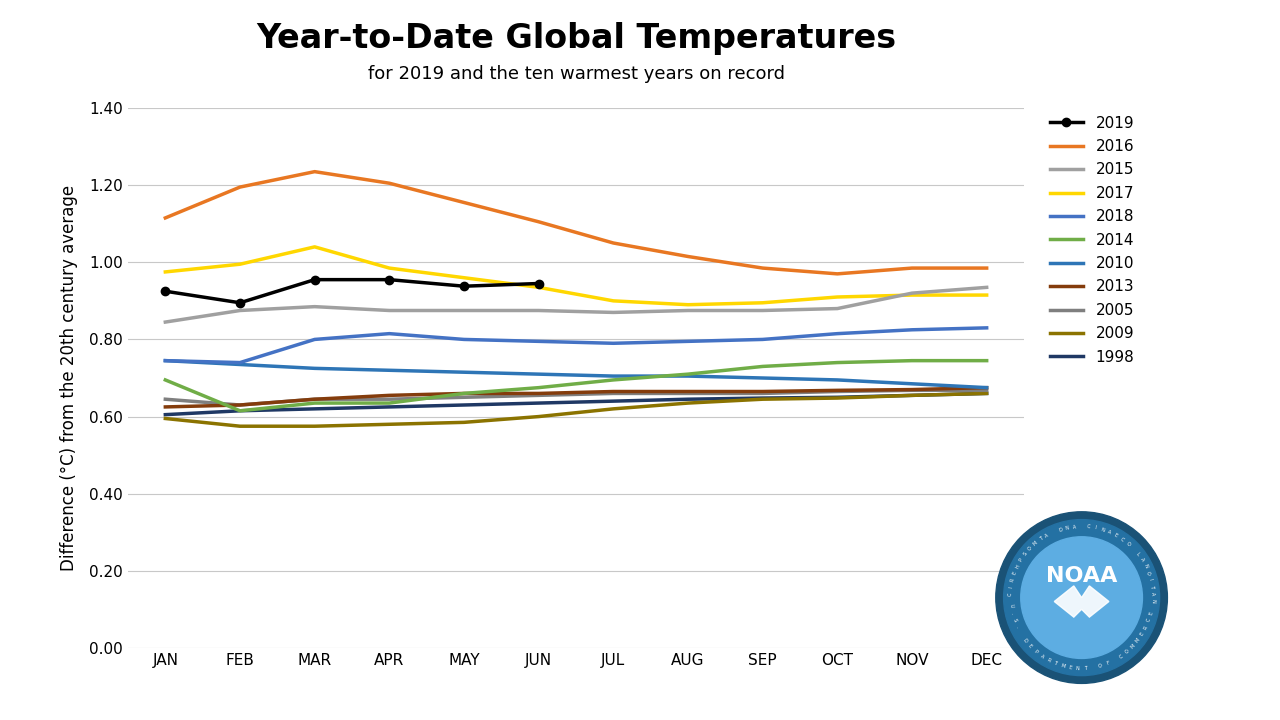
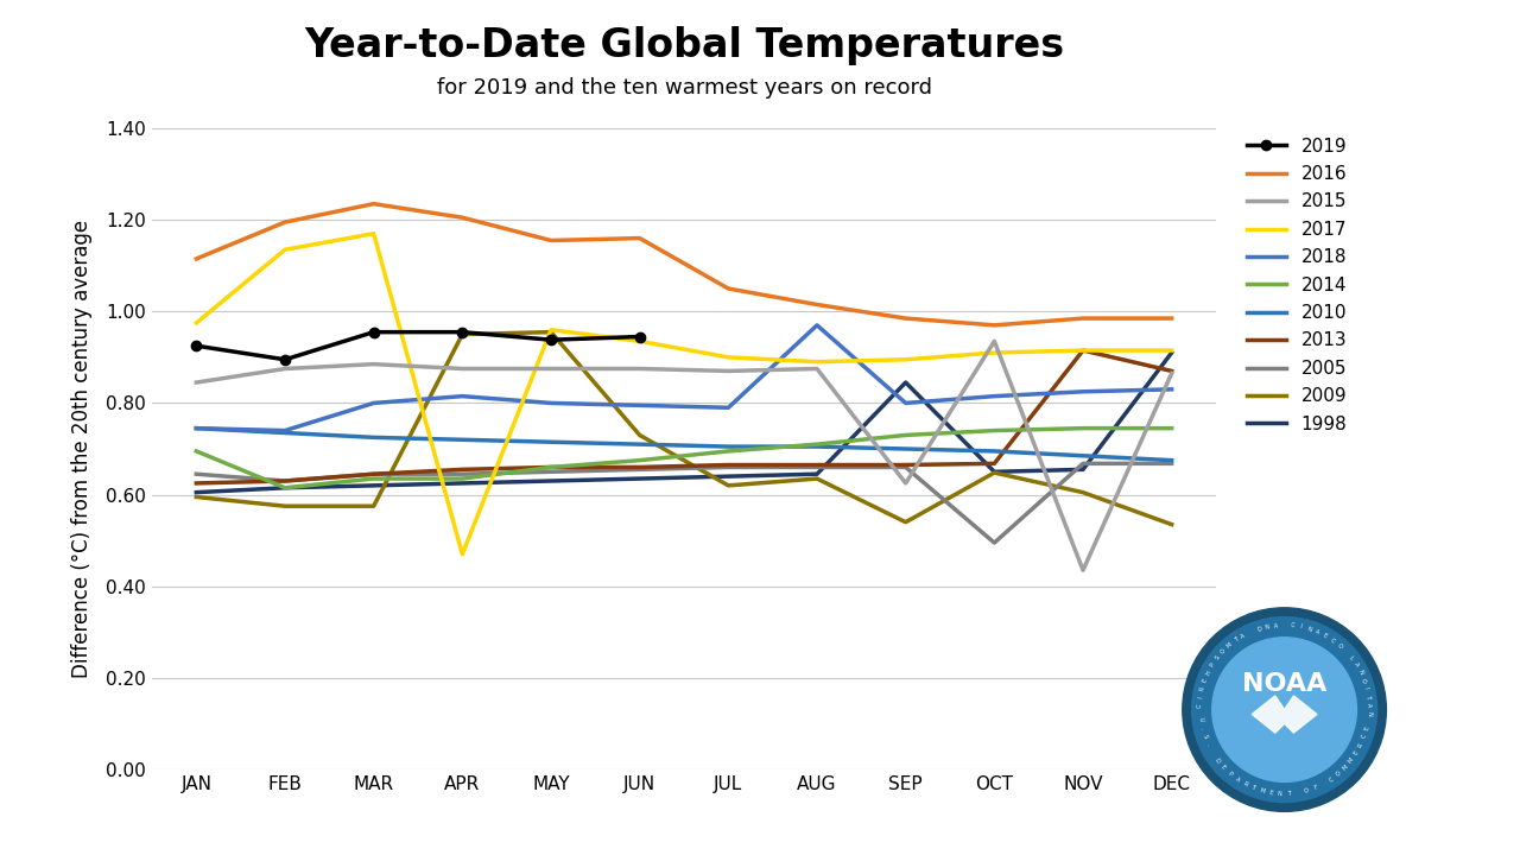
2017/FEB: 0.995 -> 1.135
2017/MAR: 1.040 -> 1.170
2017/APR: 0.985 -> 0.470
2009/APR: 0.580 -> 0.950
2009/MAY: 0.585 -> 0.955
2016/JUN: 1.105 -> 1.160
2009/JUN: 0.600 -> 0.730
2018/AUG: 0.795 -> 0.970
2015/SEP: 0.875 -> 0.625
2009/SEP: 0.645 -> 0.540
1998/SEP: 0.648 -> 0.845
2015/OCT: 0.880 -> 0.935
2005/OCT: 0.665 -> 0.495
2015/NOV: 0.920 -> 0.435
2013/NOV: 0.670 -> 0.915
2009/NOV: 0.655 -> 0.605
2015/DEC: 0.935 -> 0.865
2013/DEC: 0.675 -> 0.870
2009/DEC: 0.660 -> 0.535
1998/DEC: 0.660 -> 0.910
